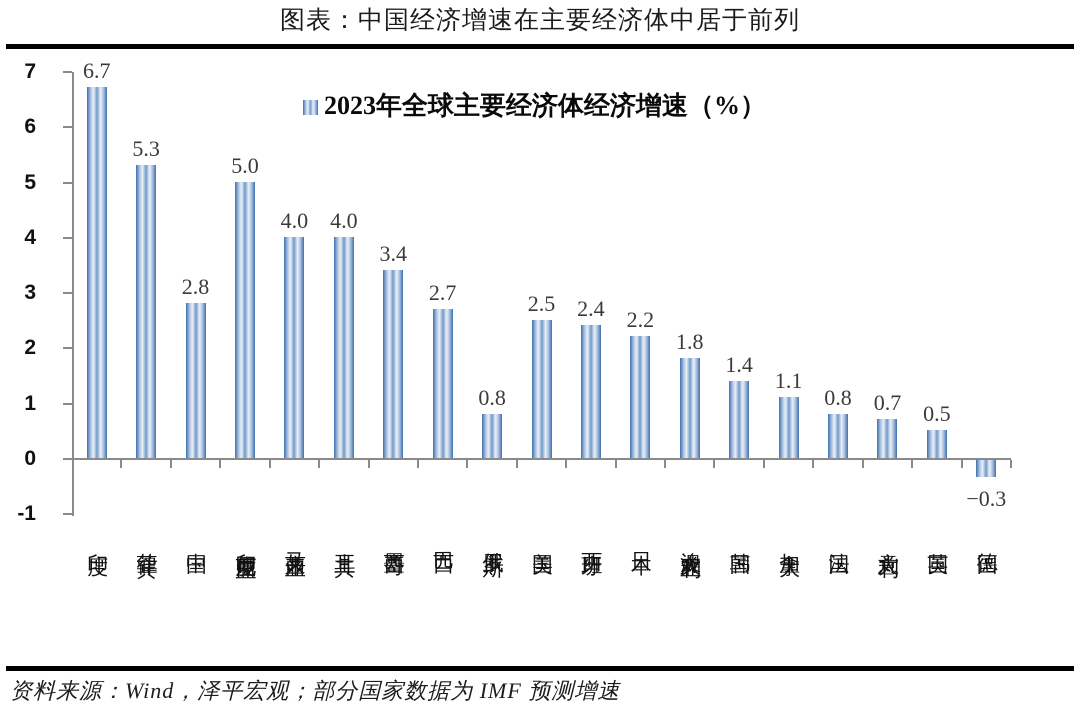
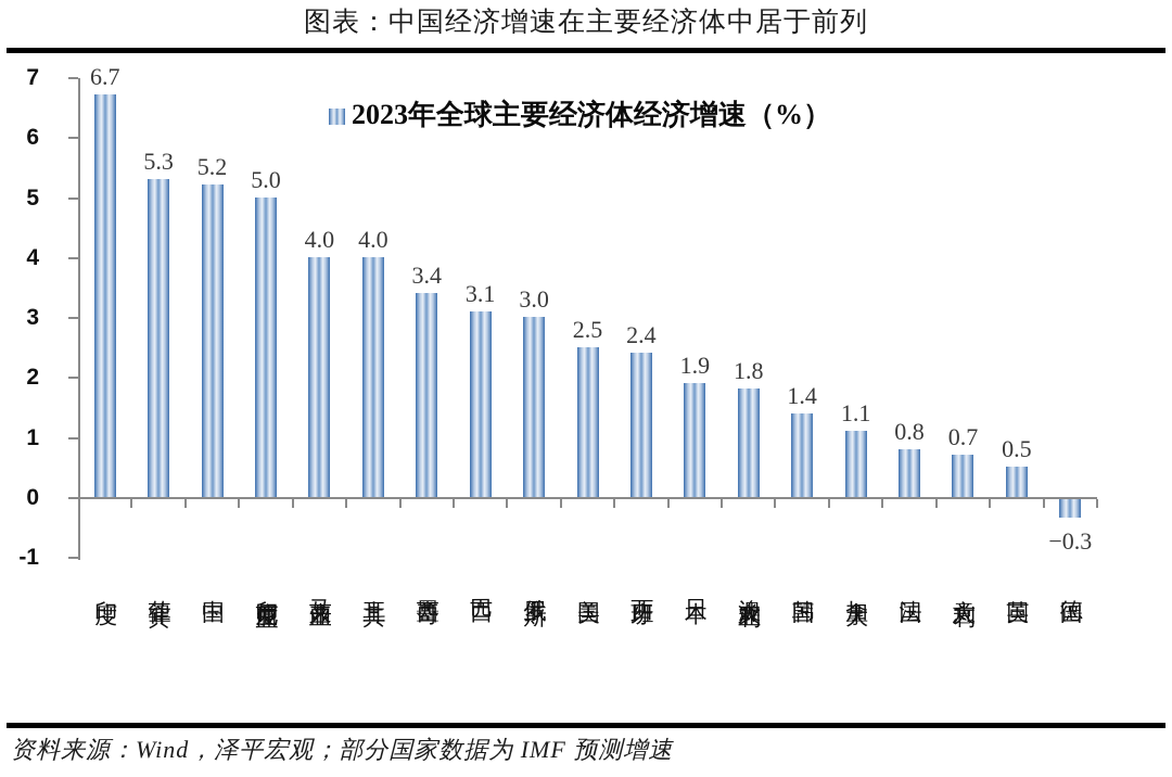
中国: 2.8 -> 5.2
巴西: 2.7 -> 3.1
俄罗斯: 0.8 -> 3.0
日本: 2.2 -> 1.9
